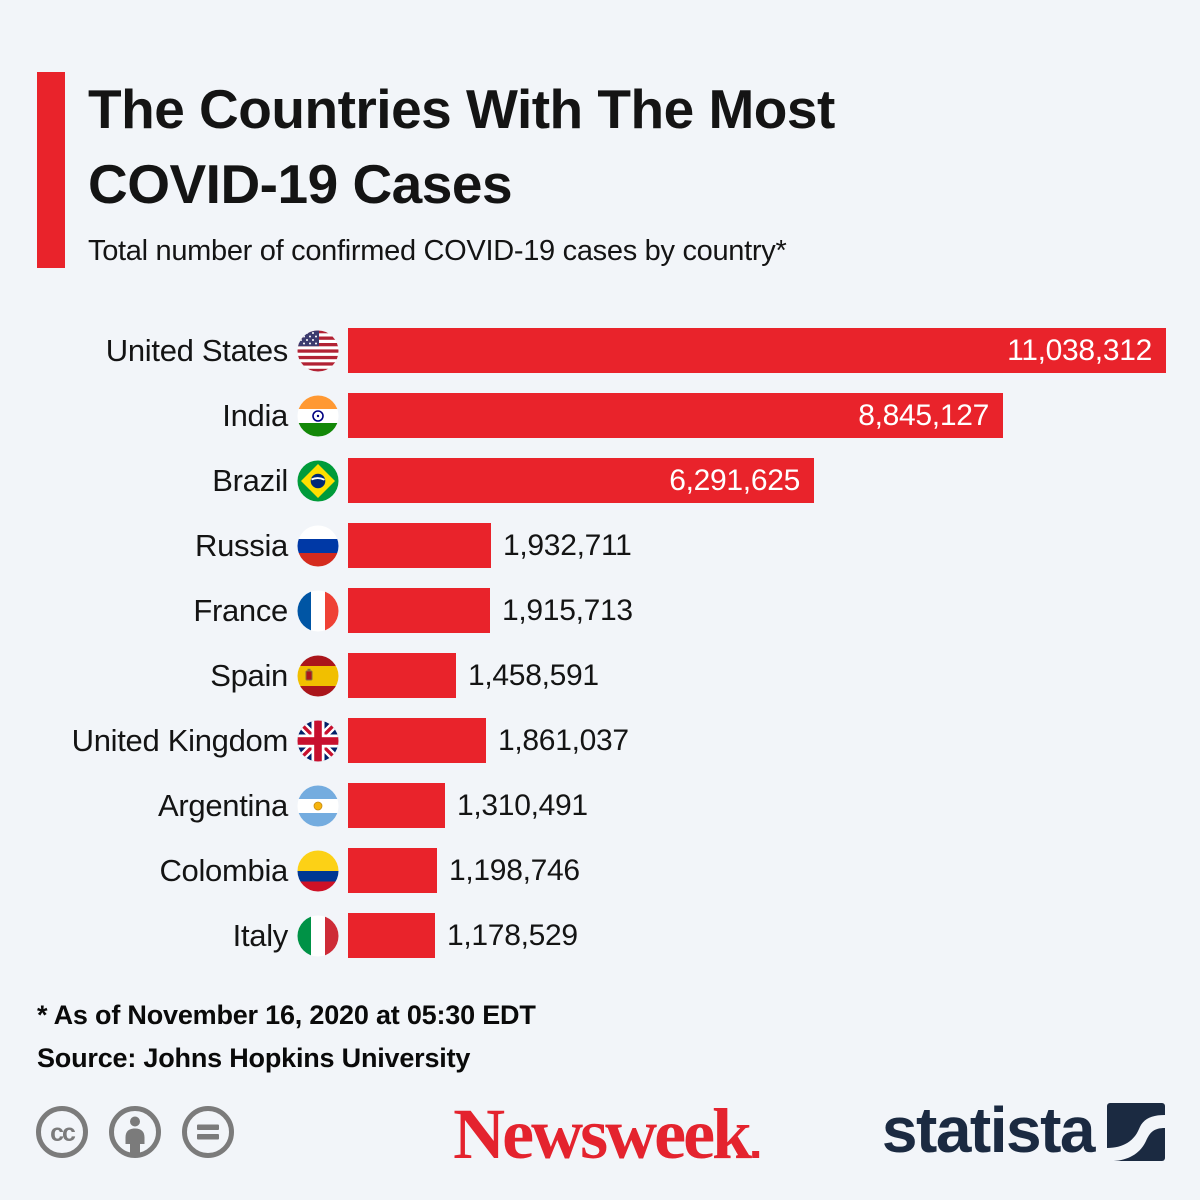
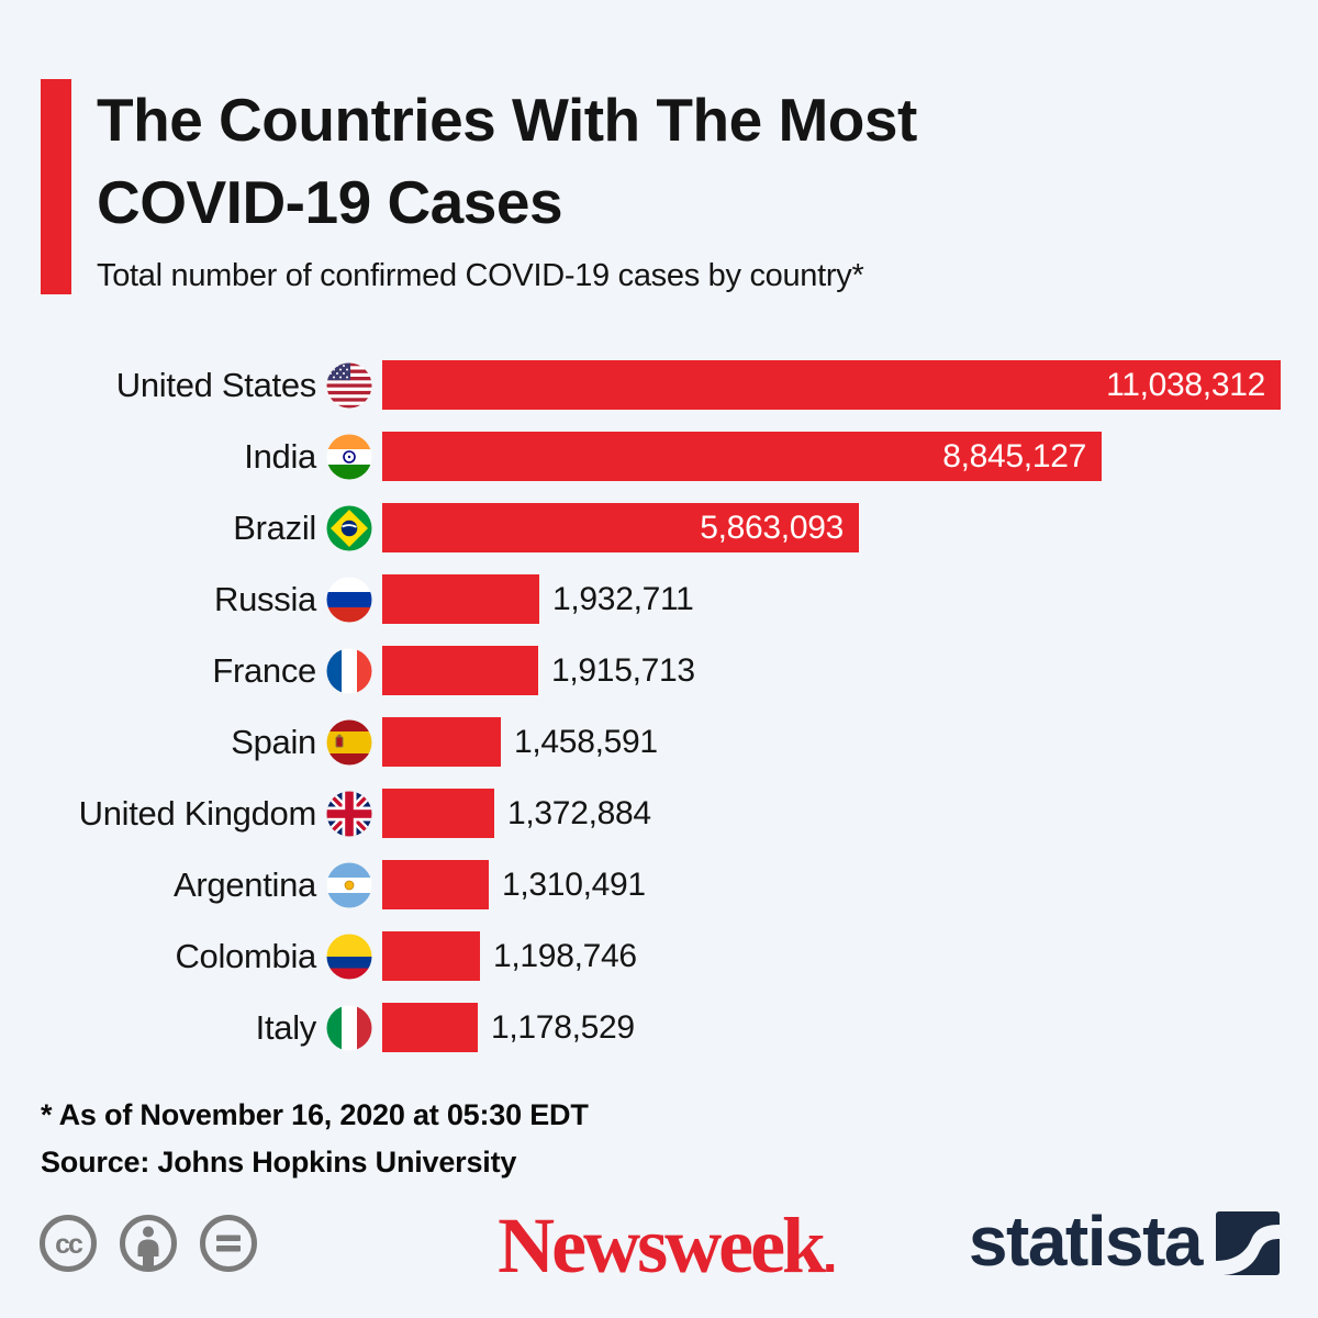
Brazil: 6,291,625 -> 5,863,093
United Kingdom: 1,861,037 -> 1,372,884
